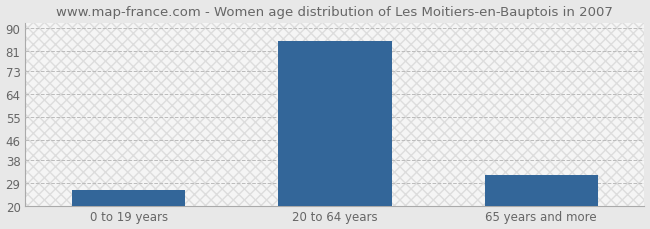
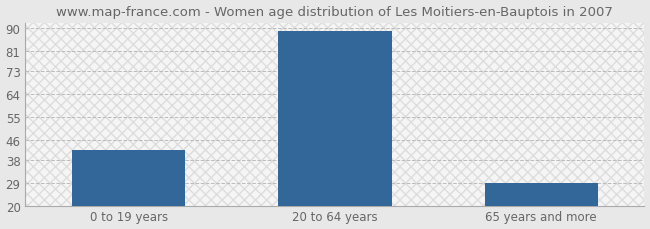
0 to 19 years: 26 -> 42
20 to 64 years: 85 -> 89
65 years and more: 32 -> 29
